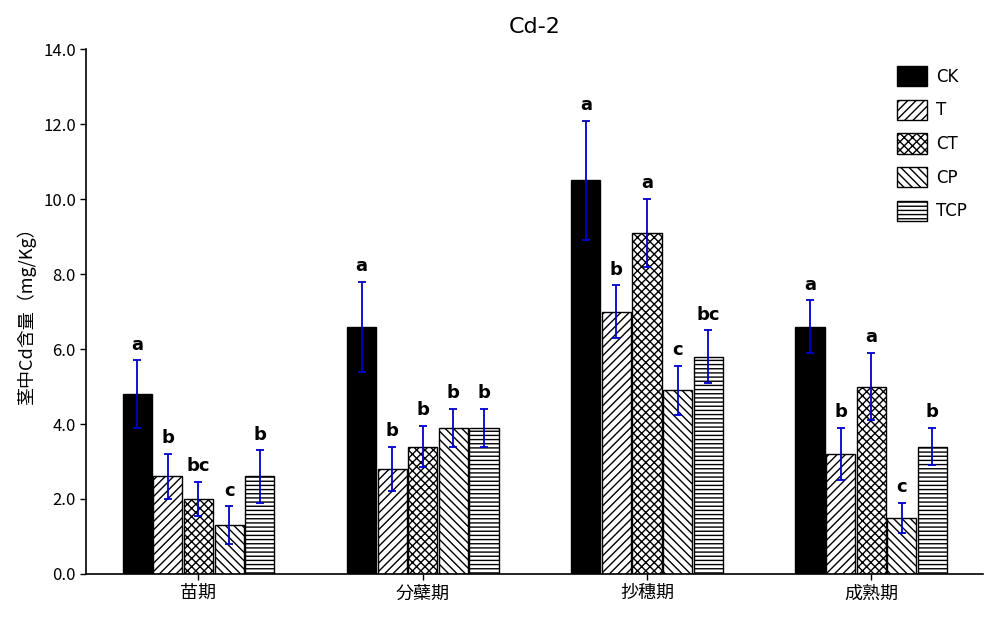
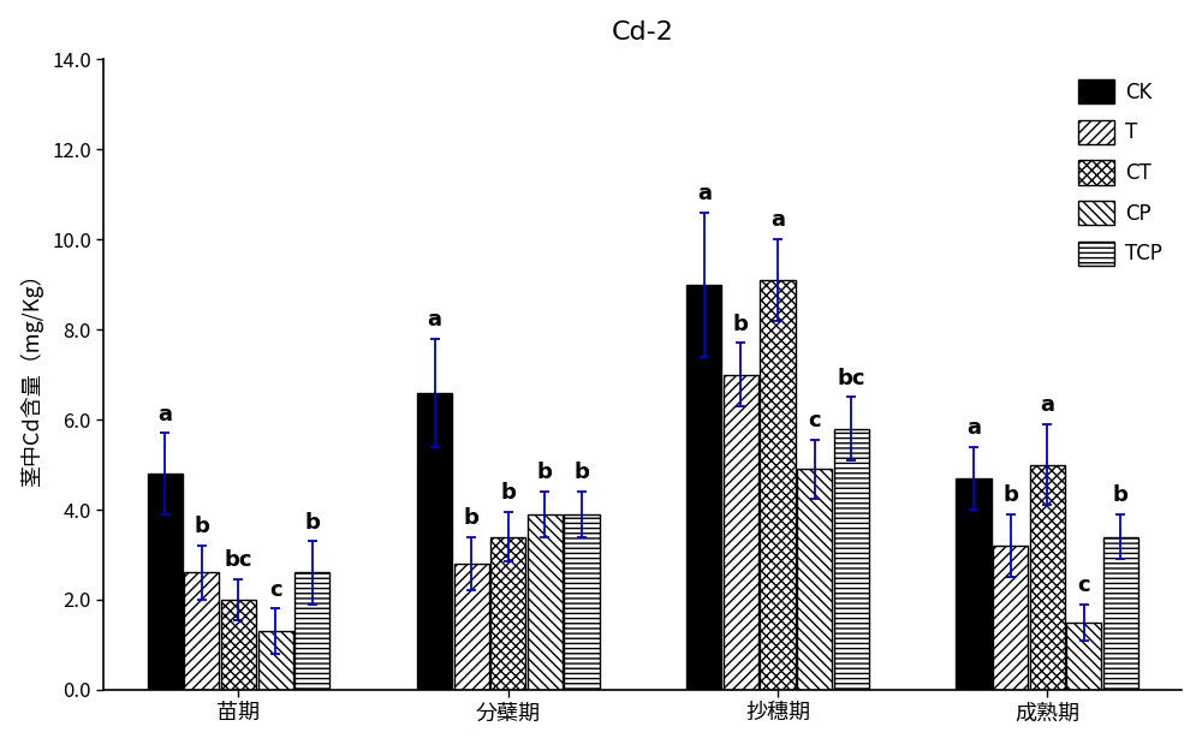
CK/抄穗期: 10.5 -> 9.0
CK/成熟期: 6.6 -> 4.7
